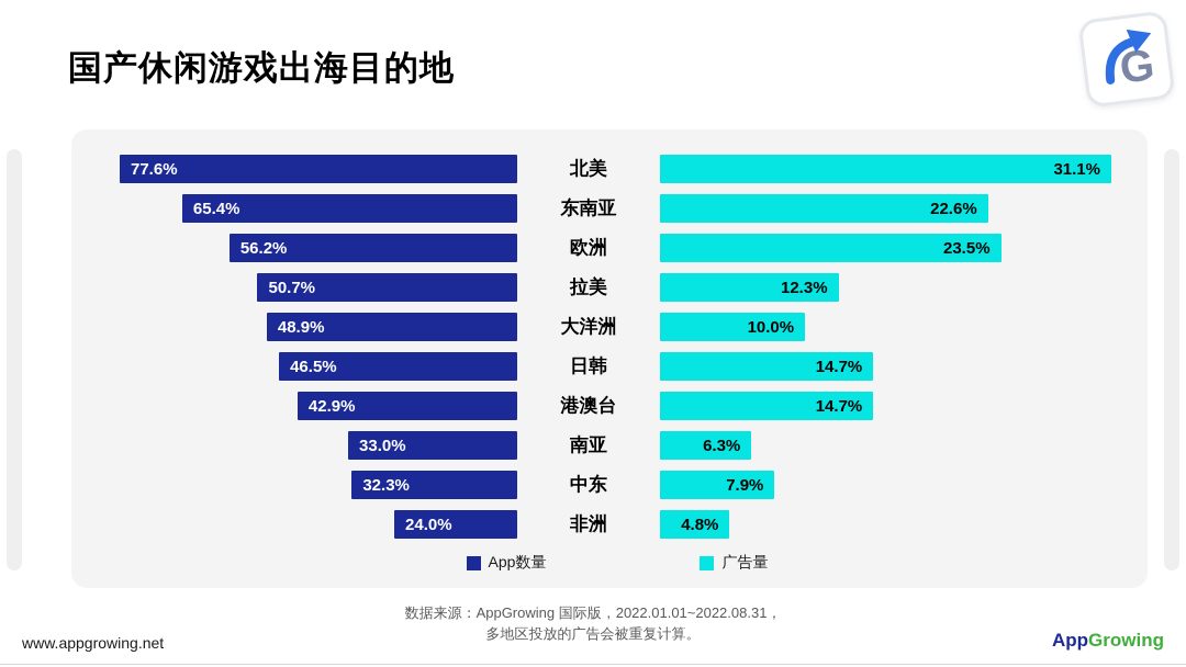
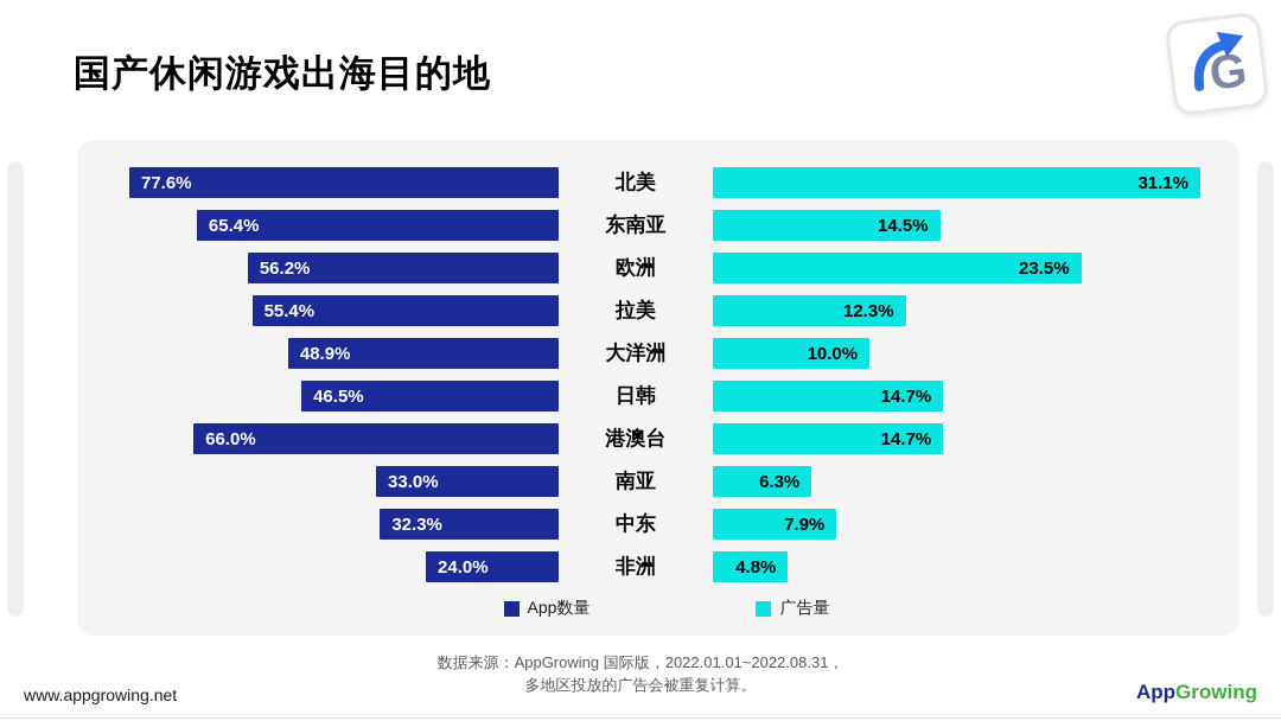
广告量/东南亚: 22.6% -> 14.5%
App数量/拉美: 50.7% -> 55.4%
App数量/港澳台: 42.9% -> 66.0%
